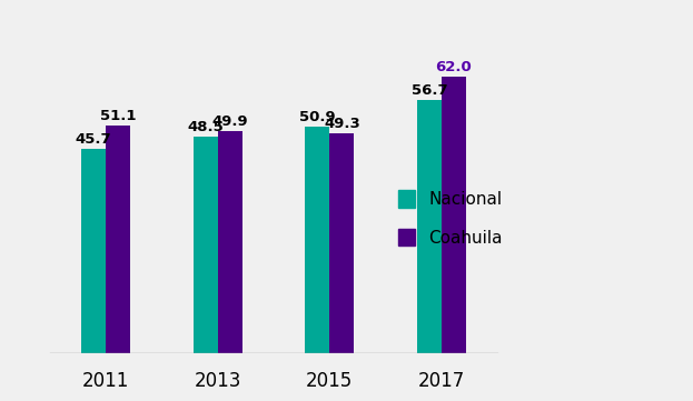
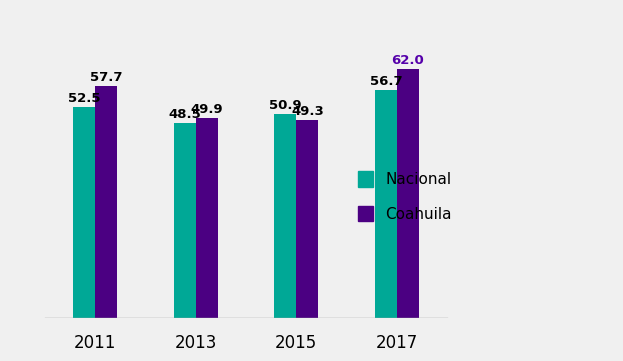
Nacional/2011: 45.7 -> 52.5
Coahuila/2011: 51.1 -> 57.7
